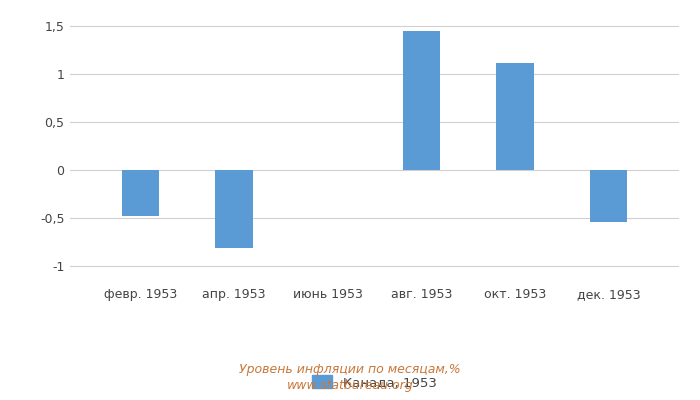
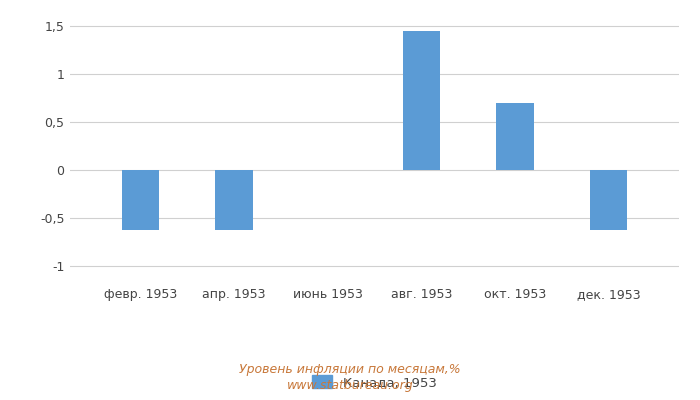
февр. 1953: -0,48 -> -0,63
апр. 1953: -0,82 -> -0,63
окт. 1953: 1,12 -> 0,70
дек. 1953: -0,54 -> -0,63
